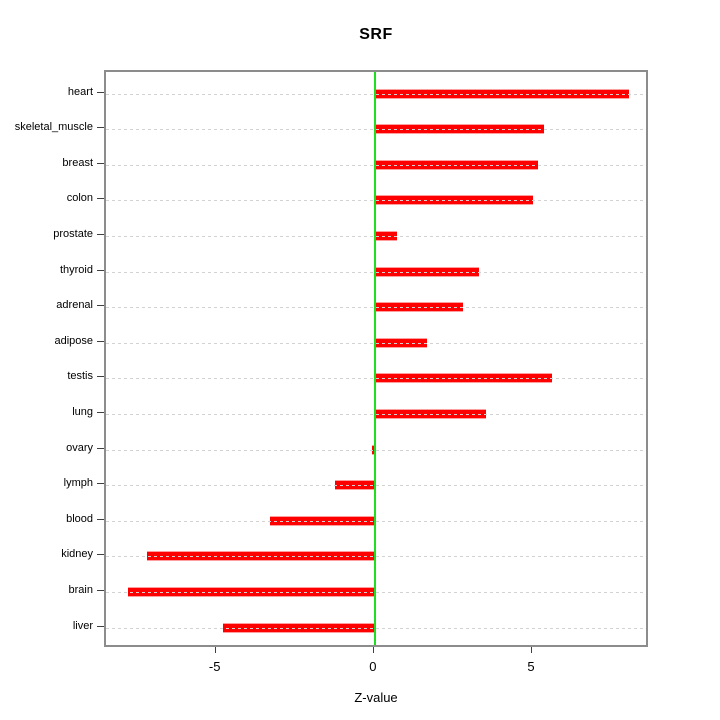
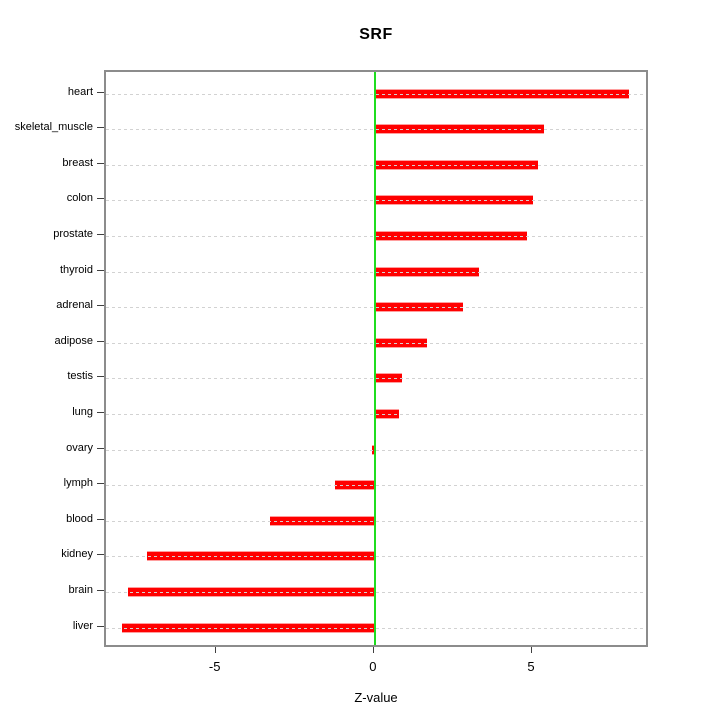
prostate: 0.7 -> 4.8
testis: 5.6 -> 0.8
lung: 3.5 -> 0.8
liver: -4.8 -> -8.0
